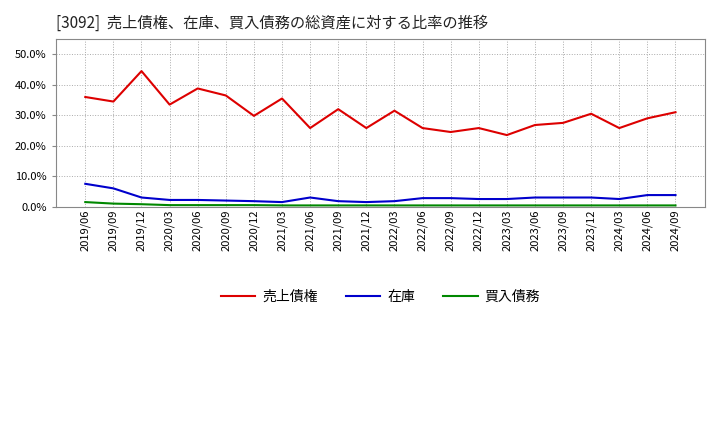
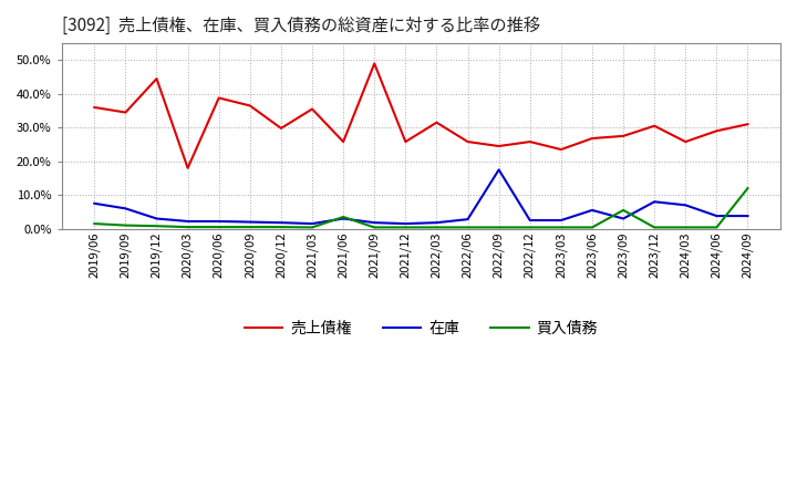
売上債権/2020/03: 33.5% -> 18.0%
買入債務/2021/06: 0.4% -> 3.5%
売上債権/2021/09: 32.0% -> 49.0%
在庫/2022/09: 2.8% -> 17.5%
在庫/2023/06: 3.0% -> 5.5%
買入債務/2023/09: 0.4% -> 5.5%
在庫/2023/12: 3.0% -> 8.0%
在庫/2024/03: 2.5% -> 7.0%
買入債務/2024/09: 0.4% -> 12.0%
